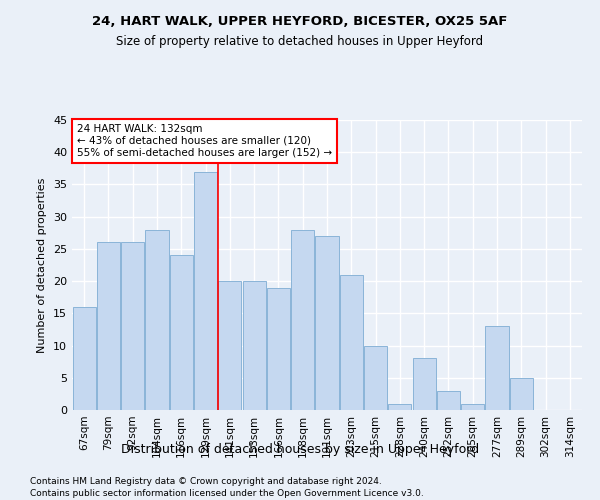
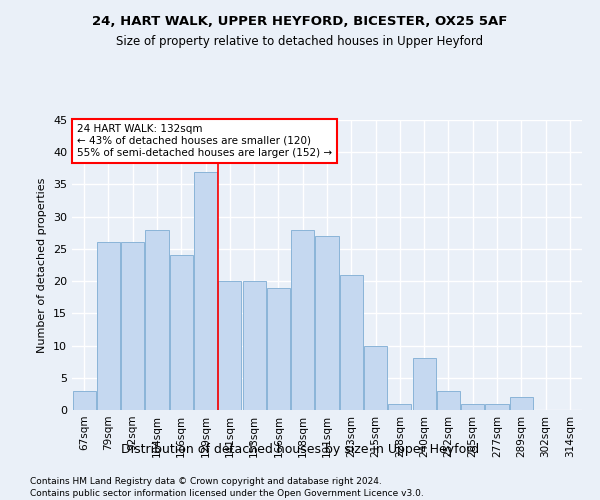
67sqm: 16 -> 3
277sqm: 13 -> 1
289sqm: 5 -> 2
